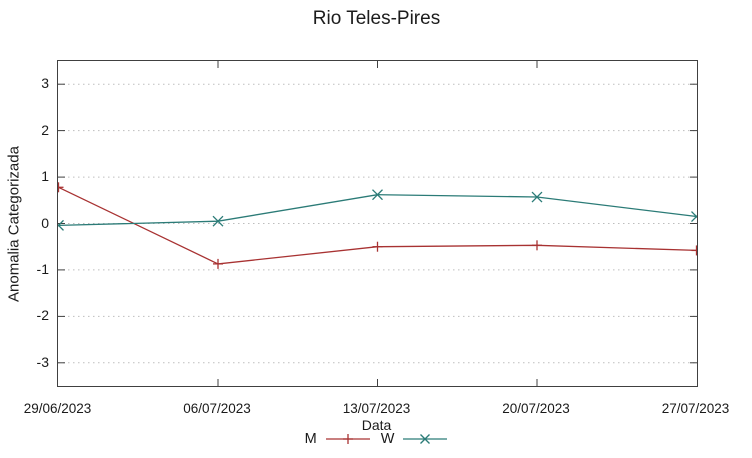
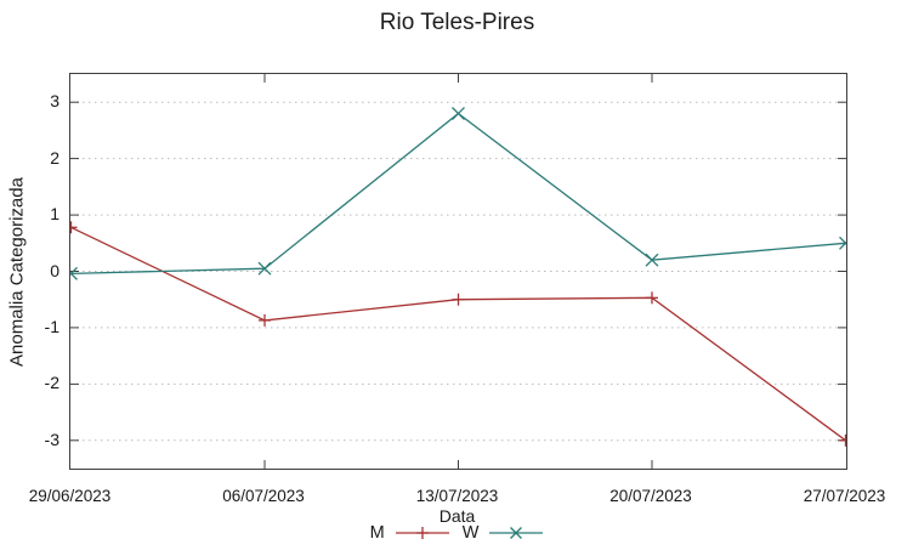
W/13/07/2023: 0.6 -> 2.8
W/20/07/2023: 0.6 -> 0.2
M/27/07/2023: -0.6 -> -3.0
W/27/07/2023: 0.1 -> 0.5
